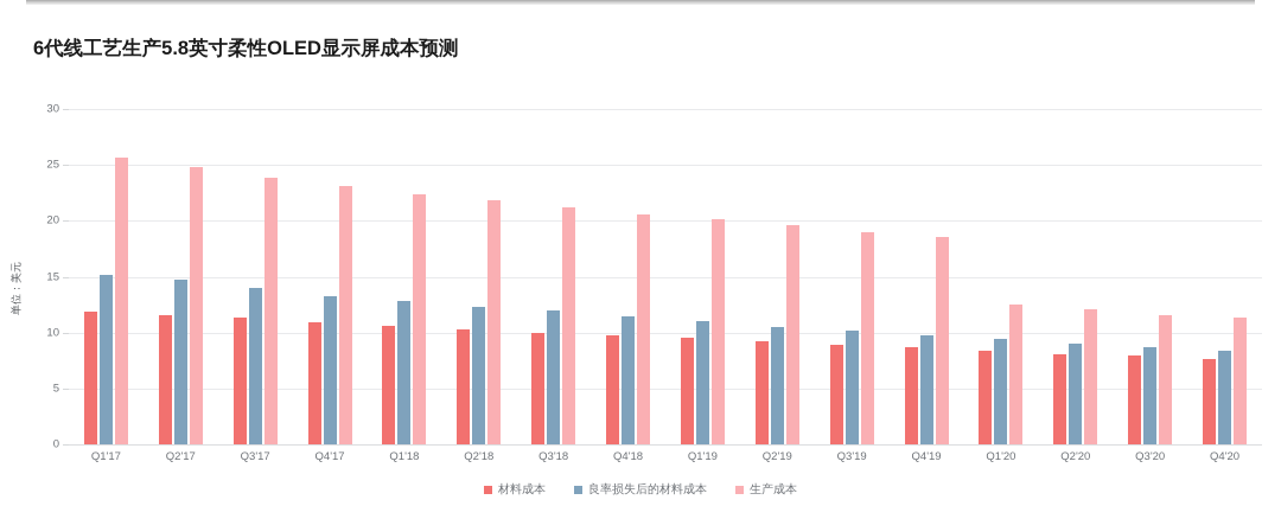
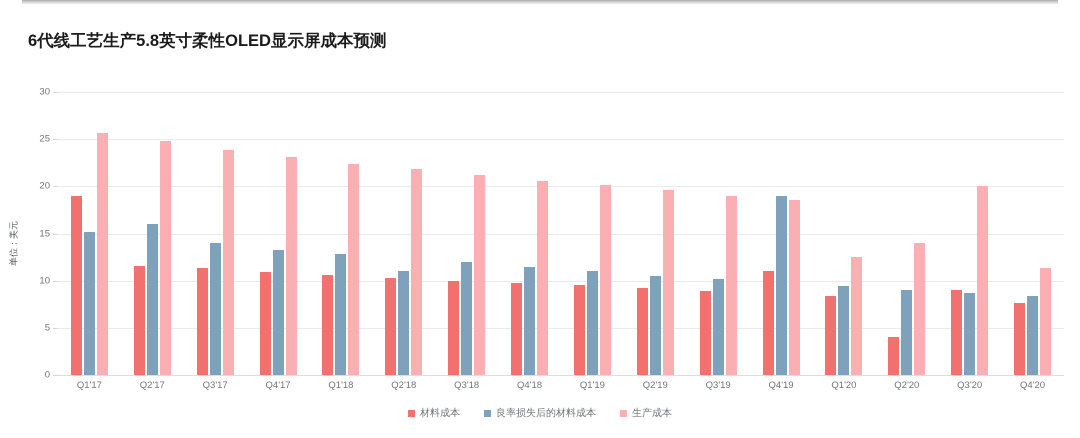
材料成本/Q1'17: 12 -> 19
良率损失后的材料成本/Q2'17: 15 -> 16
良率损失后的材料成本/Q2'18: 12 -> 11
材料成本/Q4'19: 9 -> 11
良率损失后的材料成本/Q4'19: 10 -> 19
材料成本/Q2'20: 8 -> 4
生产成本/Q2'20: 12 -> 14
材料成本/Q3'20: 8 -> 9
生产成本/Q3'20: 12 -> 20
